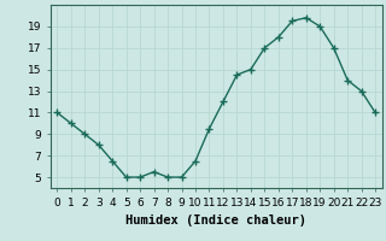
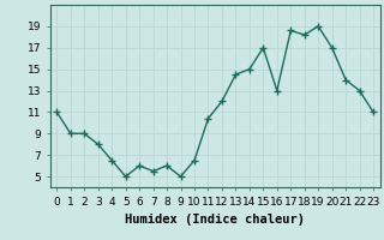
1: 10.0 -> 9.0
6: 5.0 -> 6.0
8: 5.0 -> 6.0
11: 9.5 -> 10.4
16: 18.0 -> 13.0
17: 19.5 -> 18.6
18: 19.8 -> 18.2
